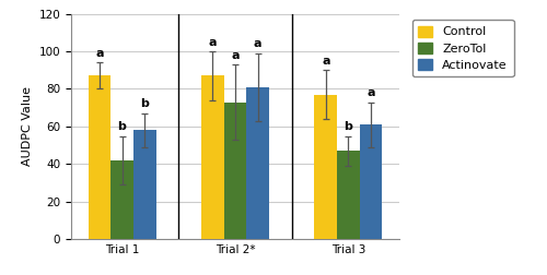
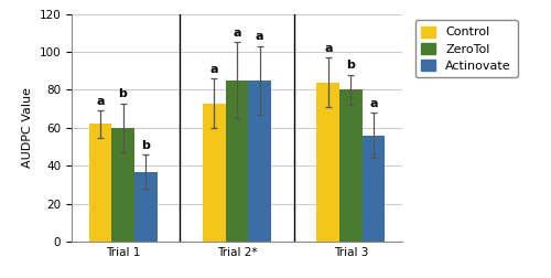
Control/Trial 1: 87 -> 62
ZeroTol/Trial 1: 42 -> 60
Actinovate/Trial 1: 58 -> 37
Control/Trial 2*: 87 -> 73
ZeroTol/Trial 2*: 73 -> 85
Actinovate/Trial 2*: 81 -> 85
Control/Trial 3: 77 -> 84
ZeroTol/Trial 3: 47 -> 80
Actinovate/Trial 3: 61 -> 56
